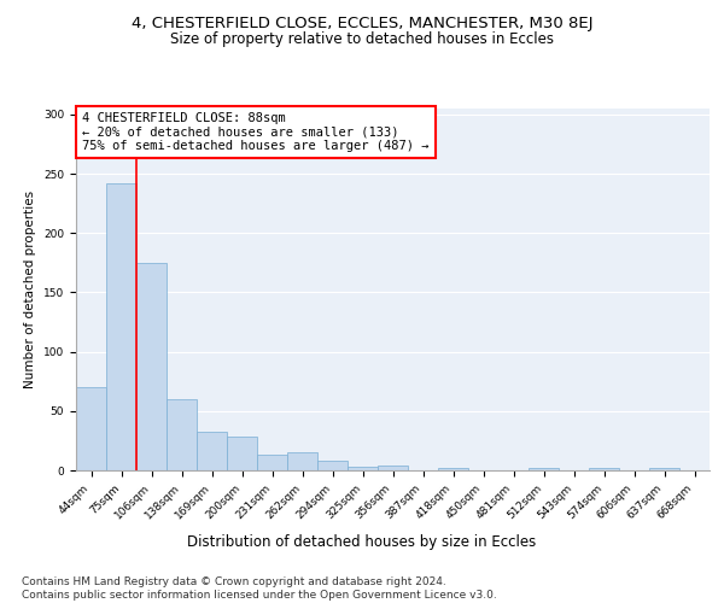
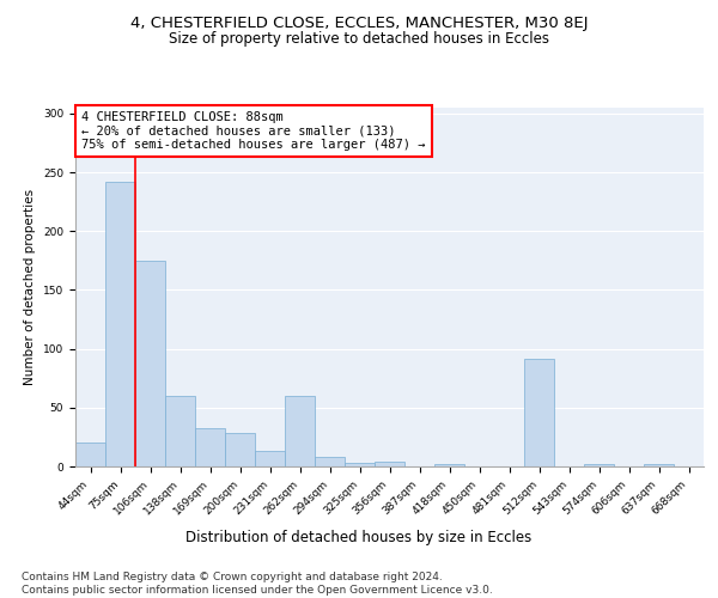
44sqm: 70 -> 20
262sqm: 15 -> 60
512sqm: 2 -> 92
